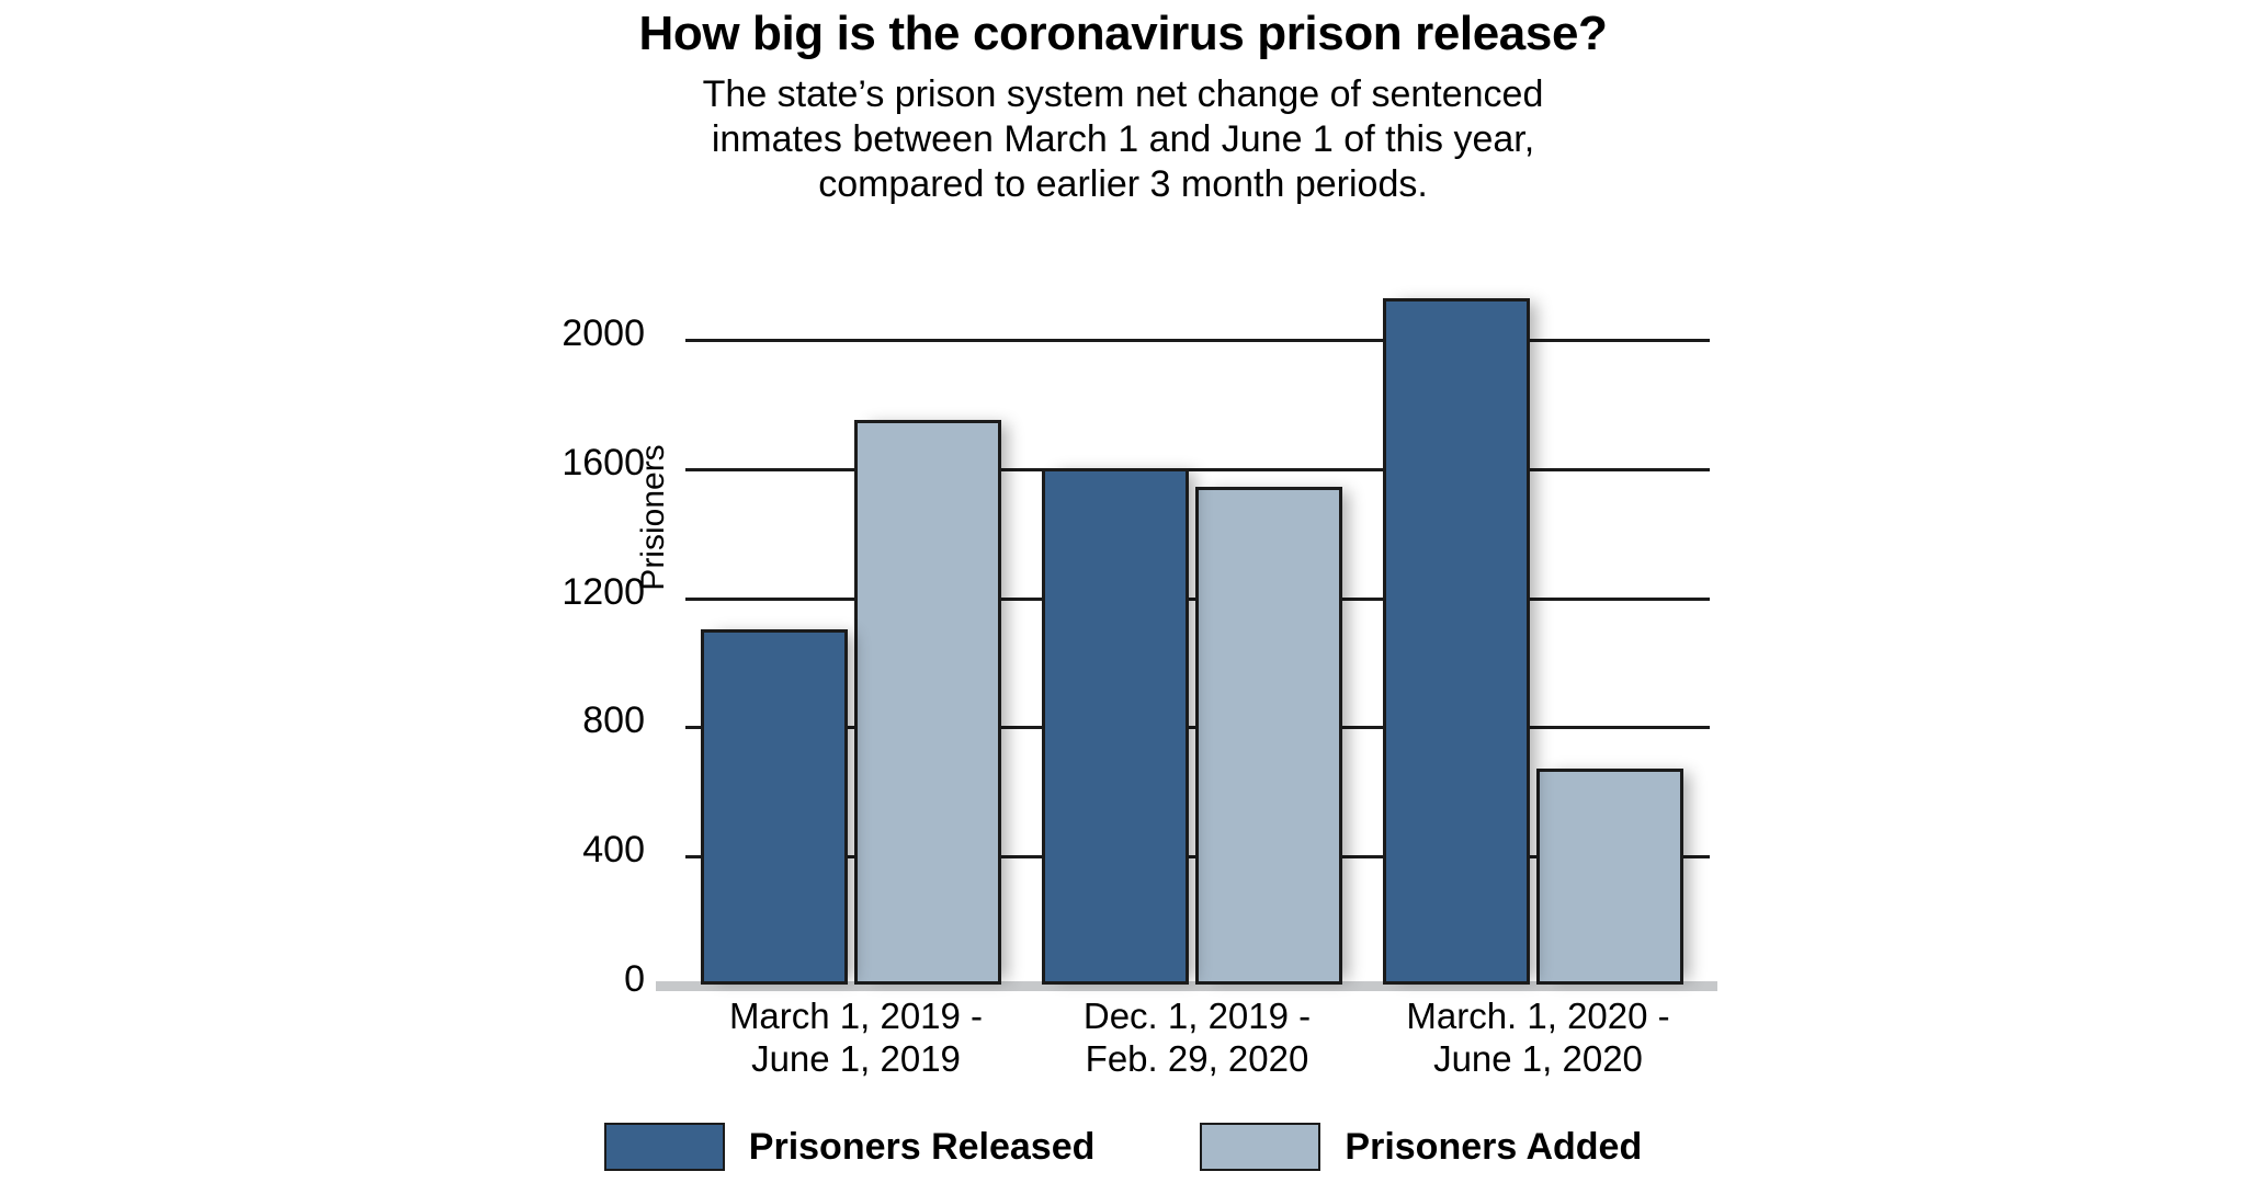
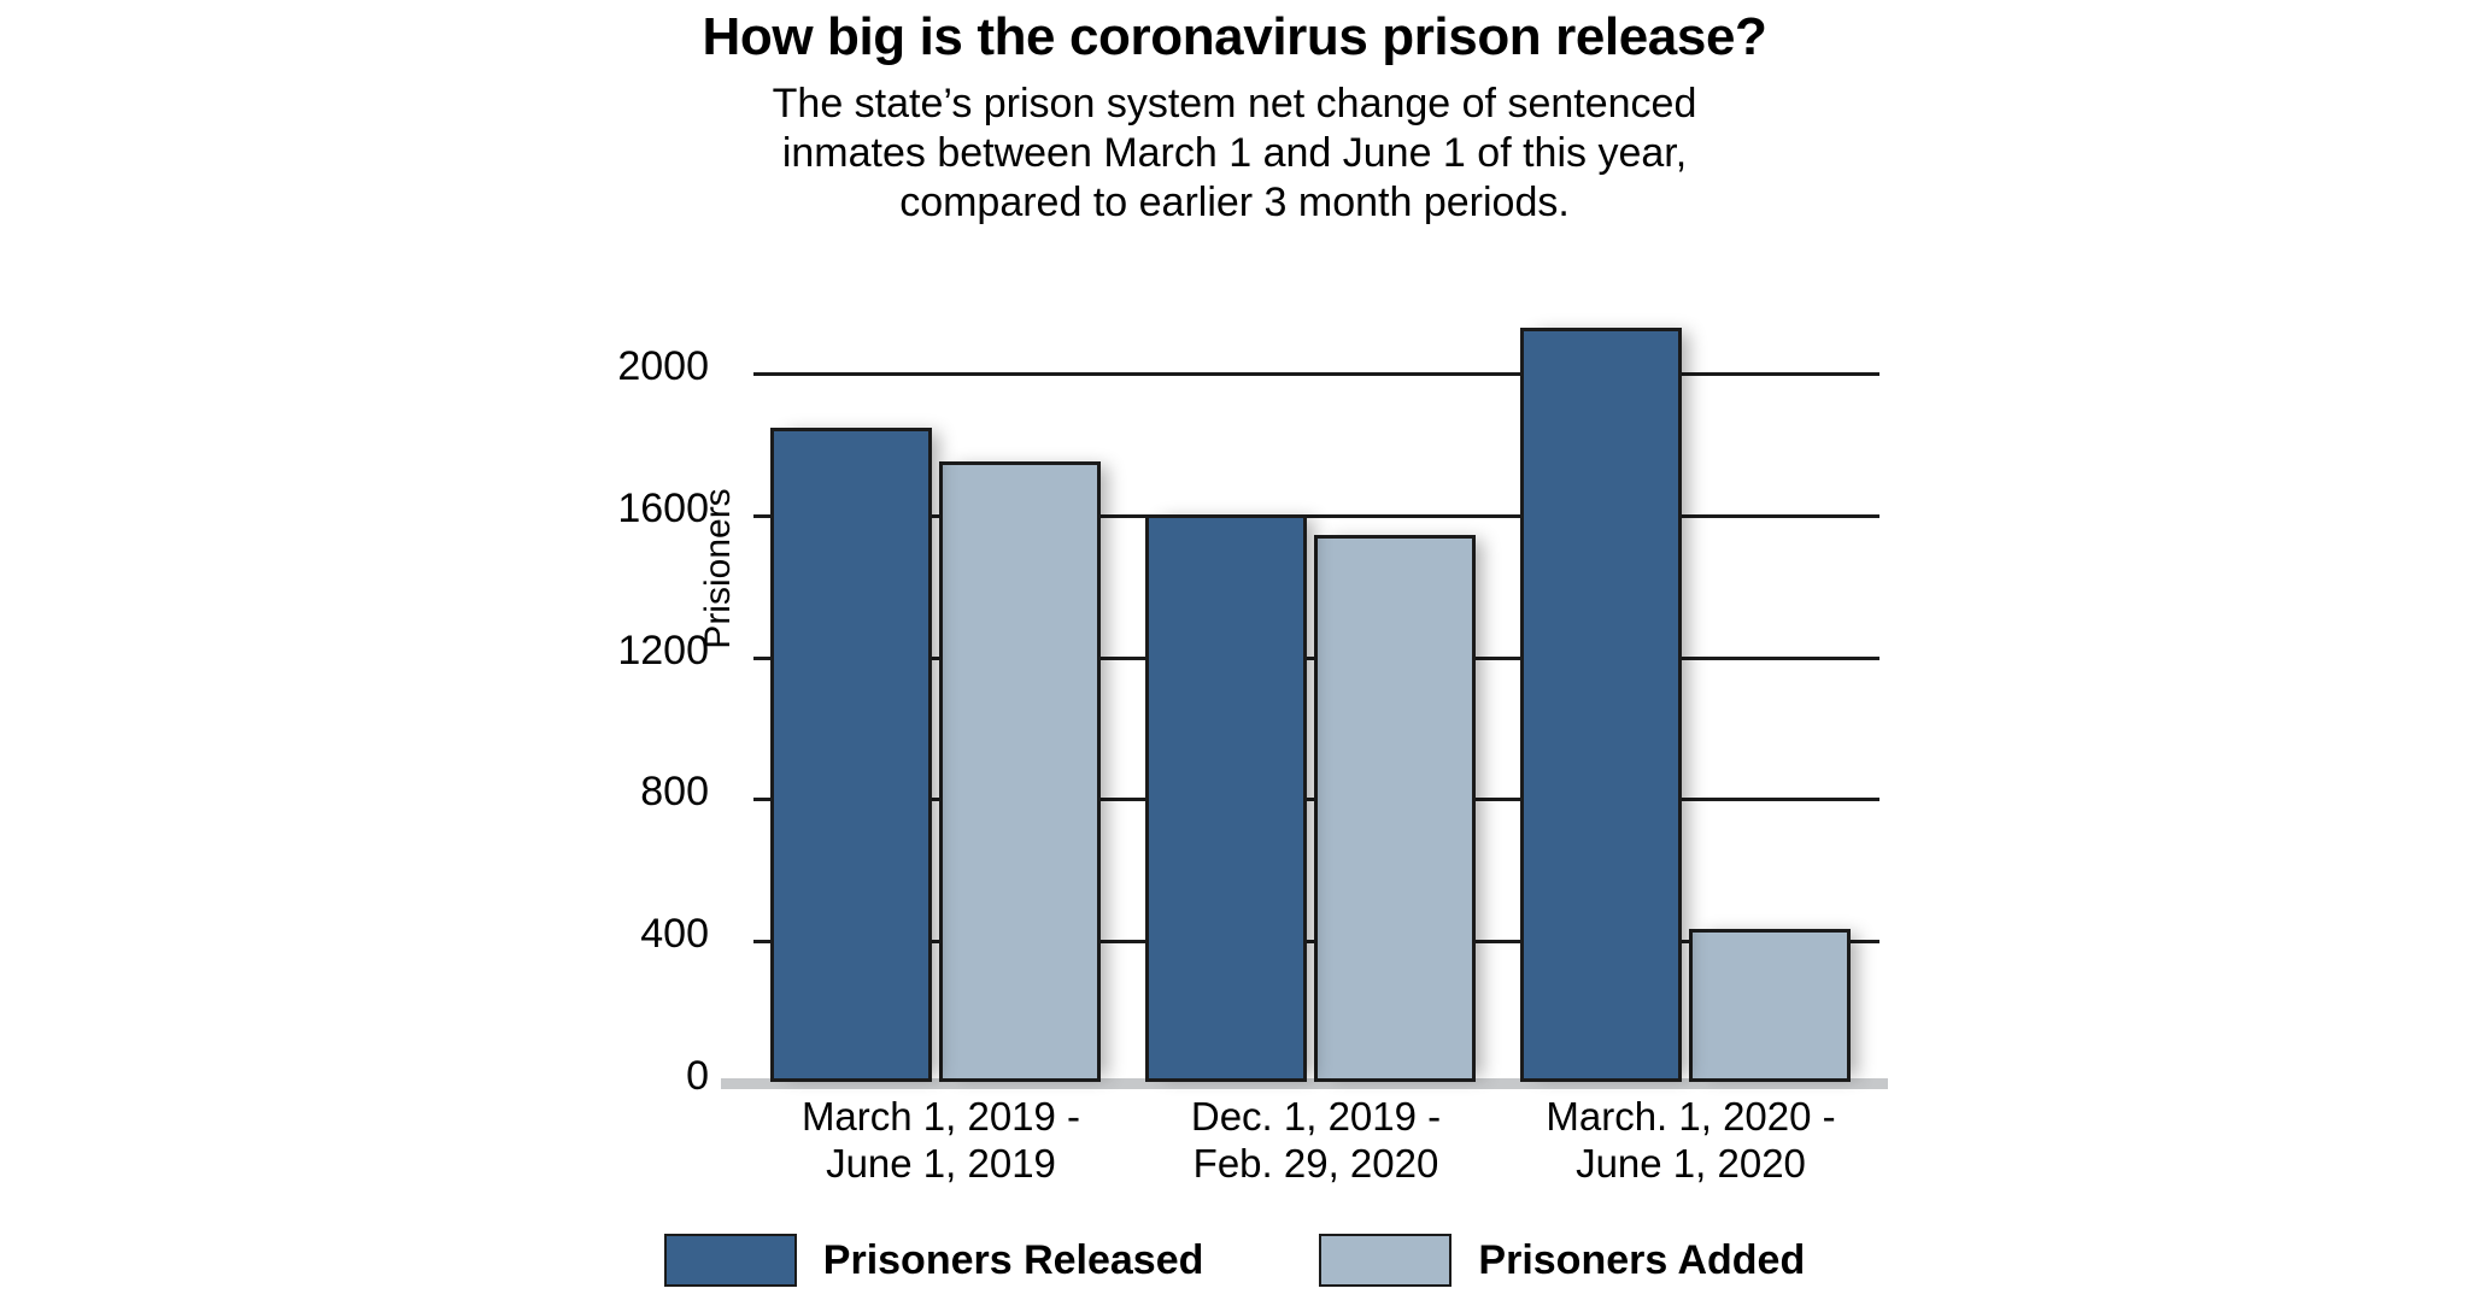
Prisoners Released/March 1, 2019 - June 1, 2019: 1100 -> 1840
Prisoners Added/March. 1, 2020 - June 1, 2020: 670 -> 430
